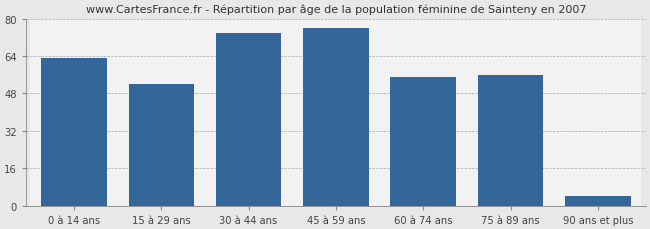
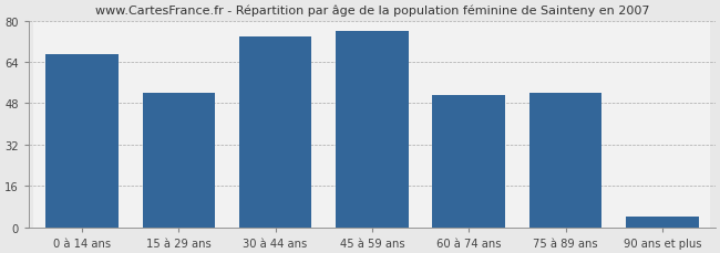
0 à 14 ans: 63 -> 67
60 à 74 ans: 55 -> 51
75 à 89 ans: 56 -> 52
